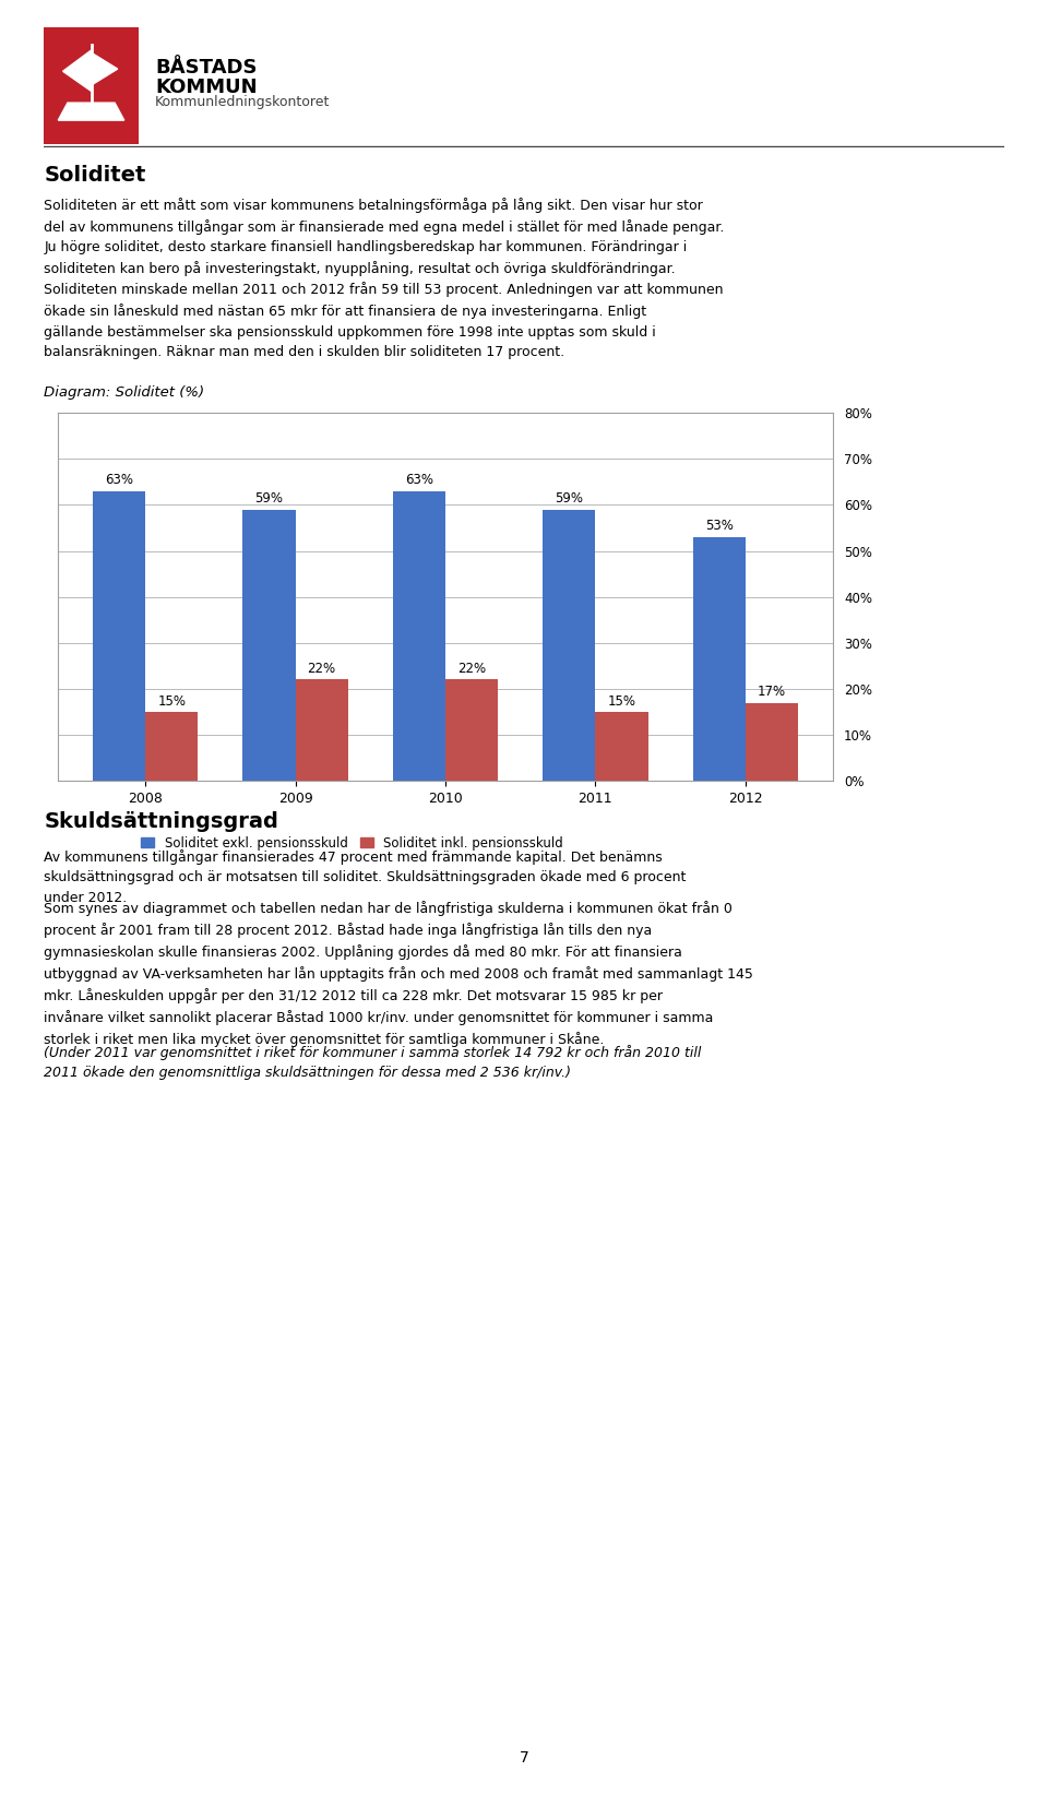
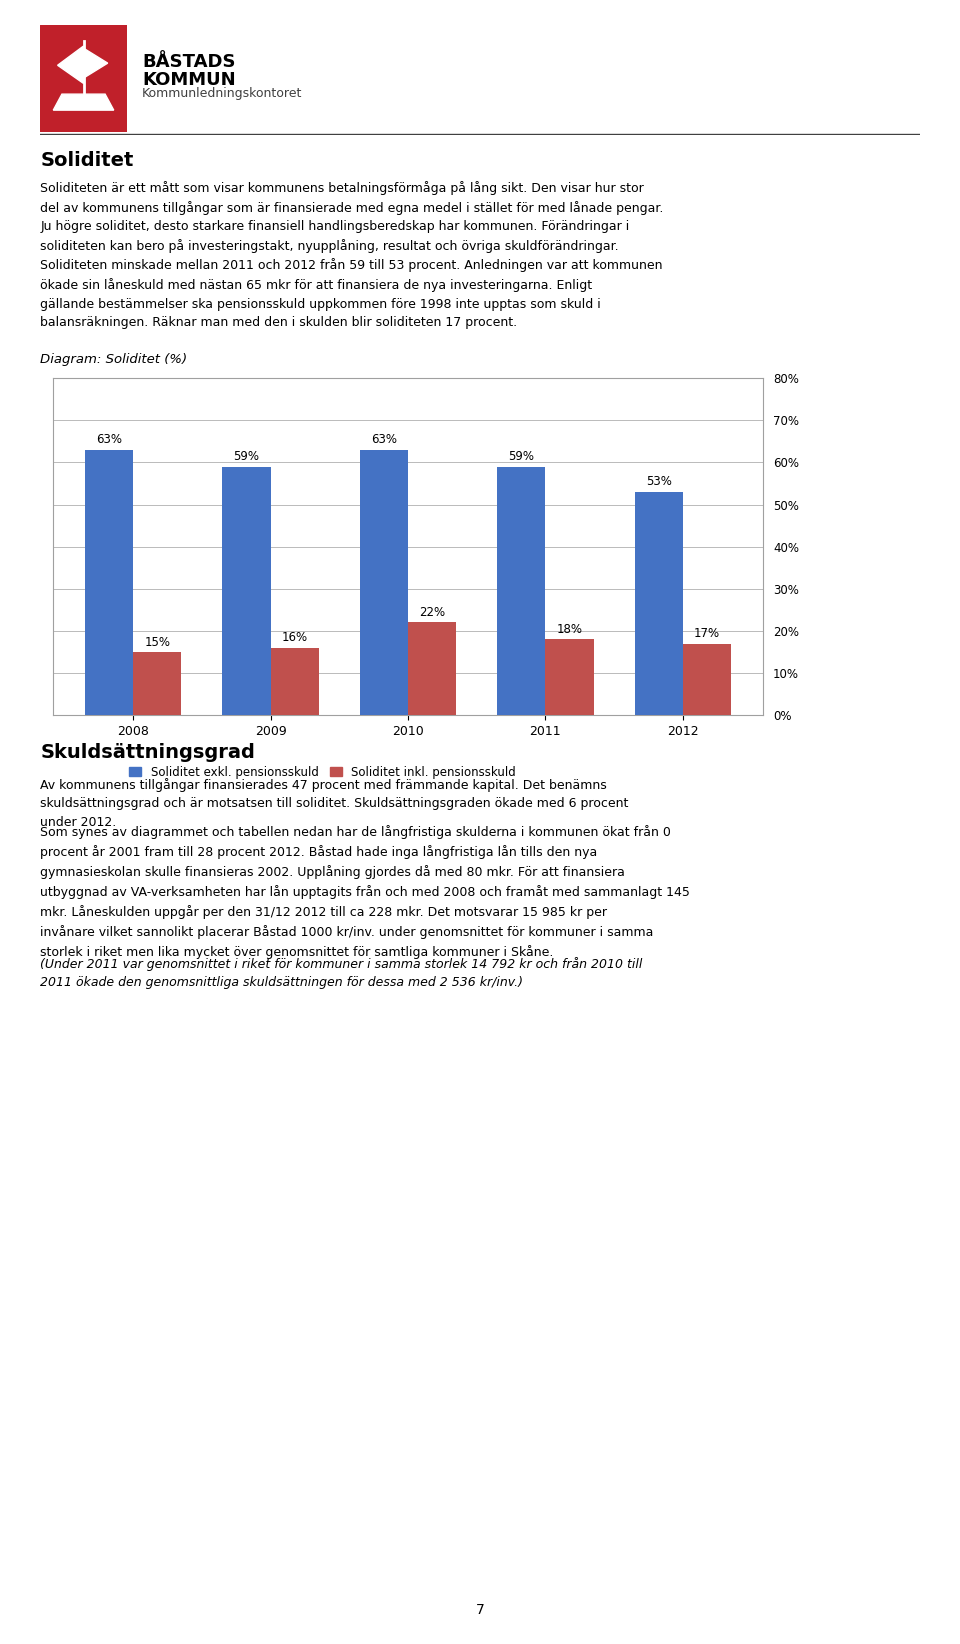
Soliditet inkl. pensionsskuld/2009: 22% -> 16%
Soliditet inkl. pensionsskuld/2011: 15% -> 18%
